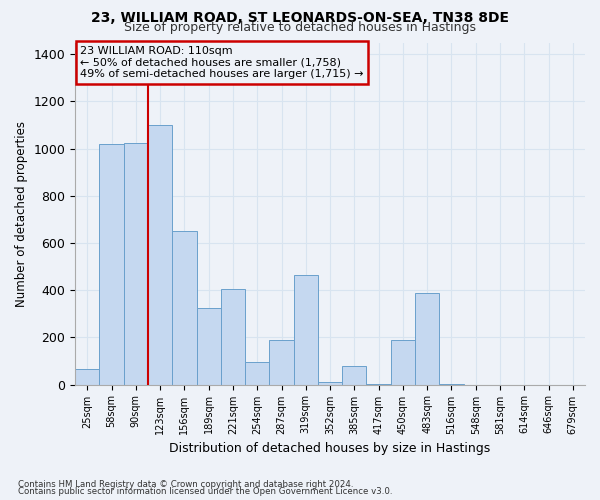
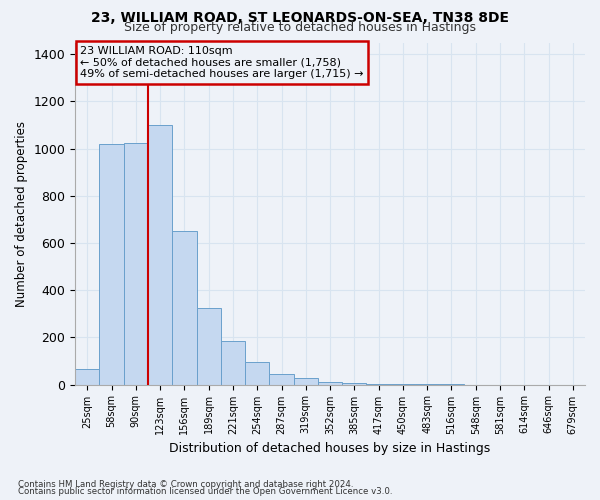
221sqm: 405 -> 185
287sqm: 190 -> 45
319sqm: 465 -> 28
385sqm: 80 -> 5
450sqm: 190 -> 2
483sqm: 390 -> 1
